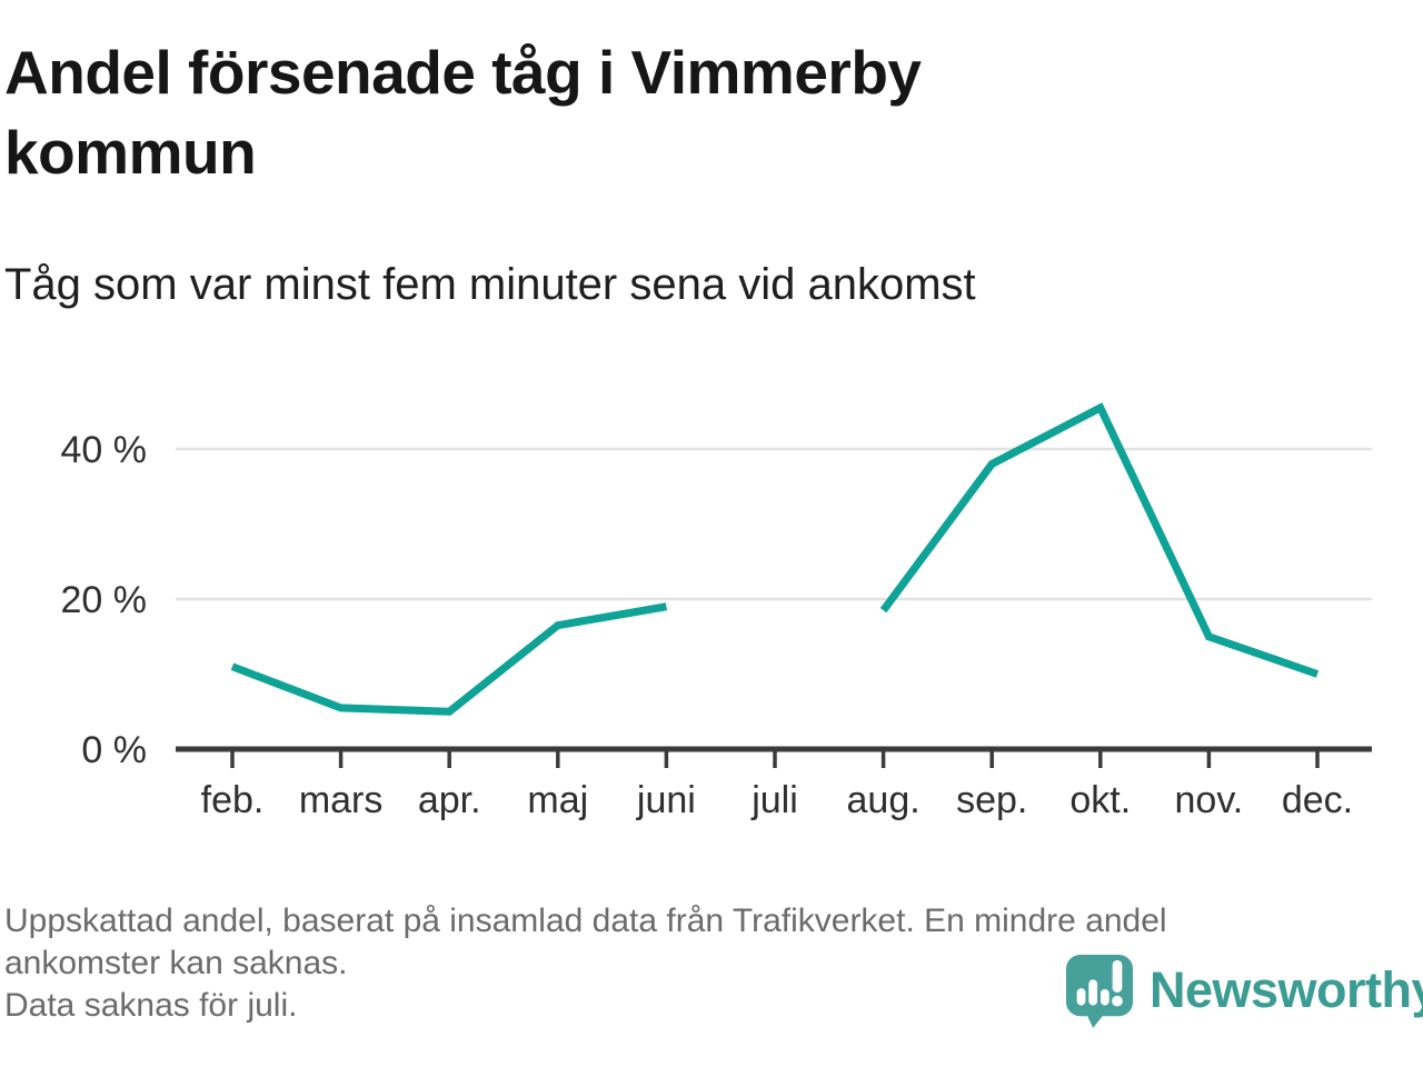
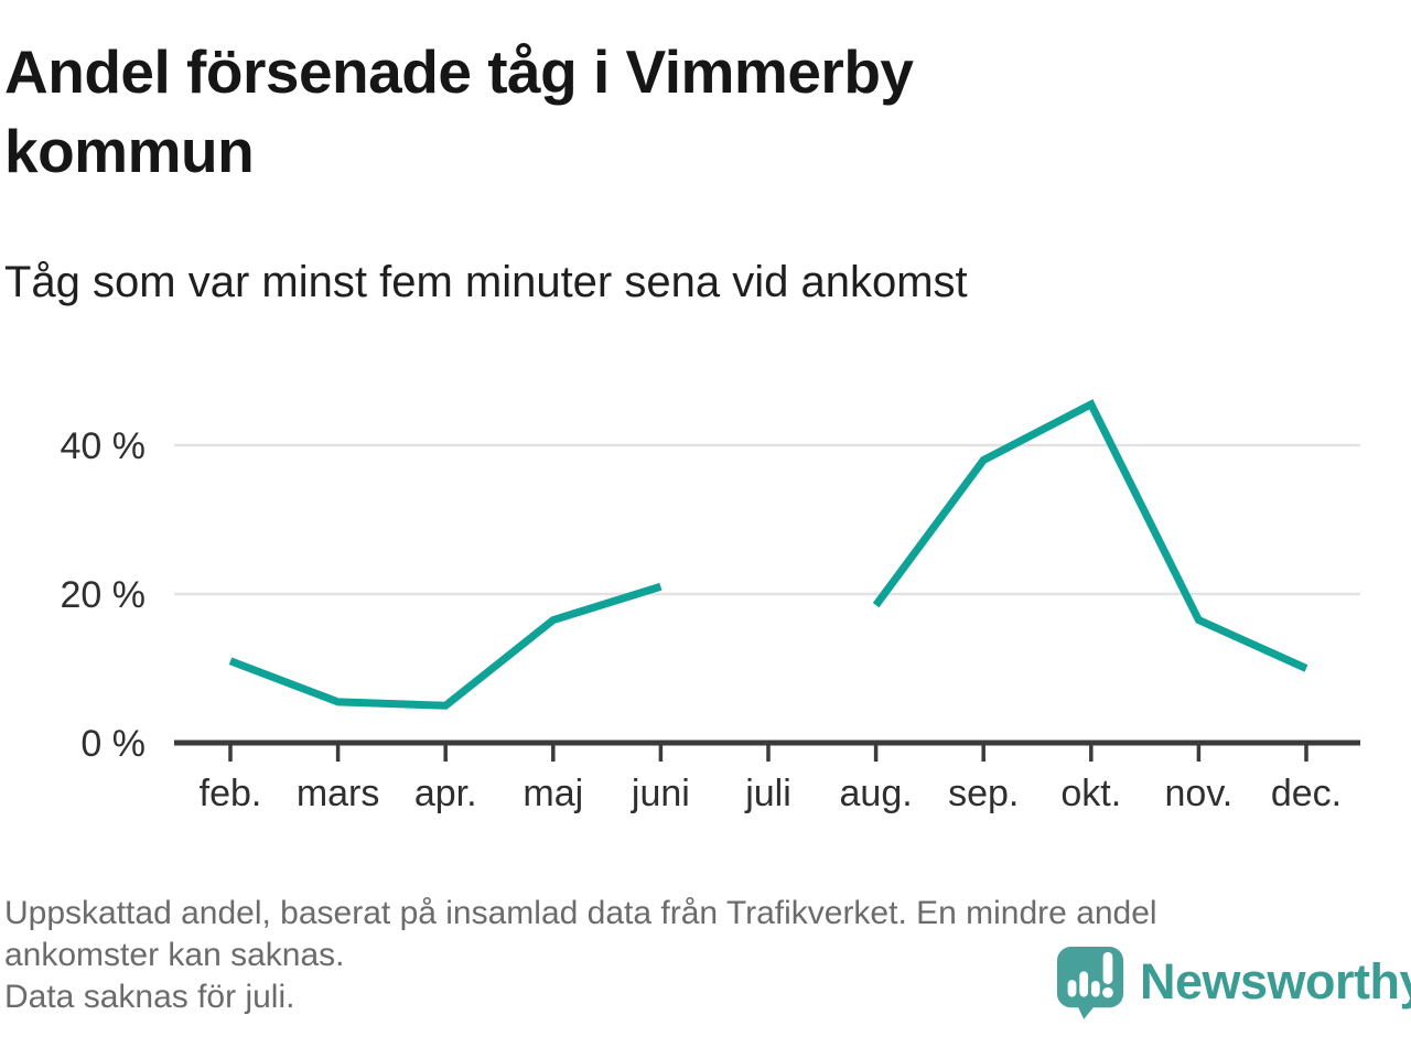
juni: 19% -> 21%
nov.: 15% -> 16%
